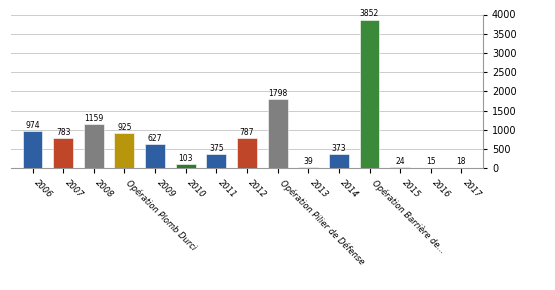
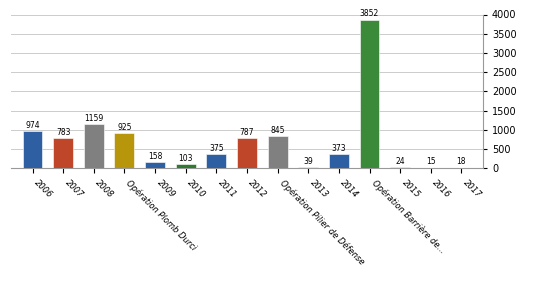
2009: 627 -> 158
Opération Pilier de Défense: 1798 -> 845
